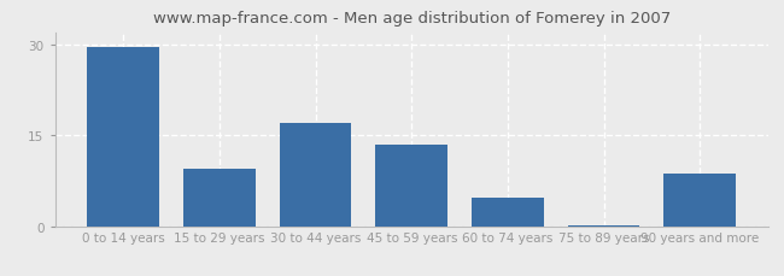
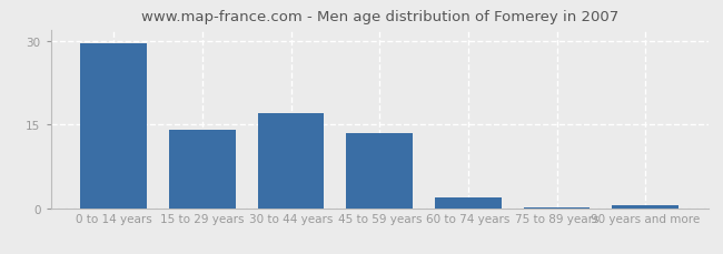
15 to 29 years: 9.4 -> 14.0
60 to 74 years: 4.6 -> 2.0
90 years and more: 8.6 -> 0.6
